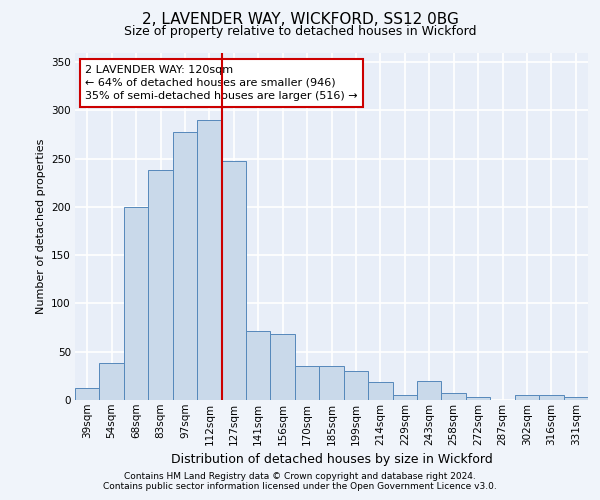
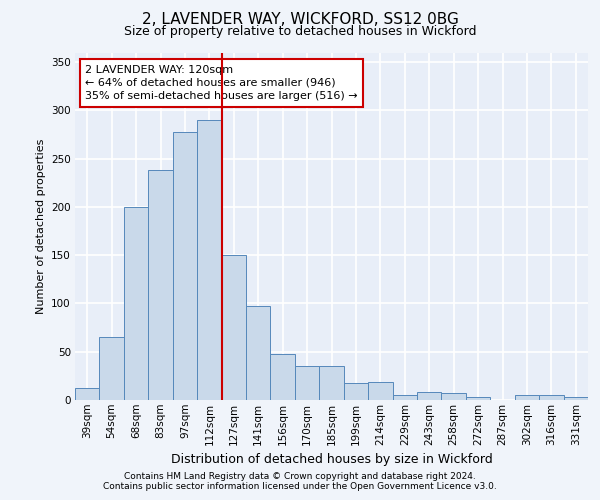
54sqm: 38 -> 65
127sqm: 248 -> 150
141sqm: 72 -> 97
156sqm: 68 -> 48
199sqm: 30 -> 18
243sqm: 20 -> 8
